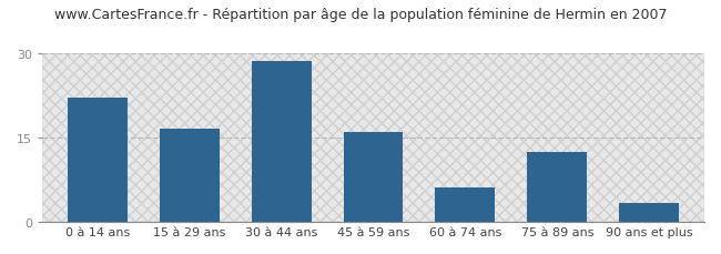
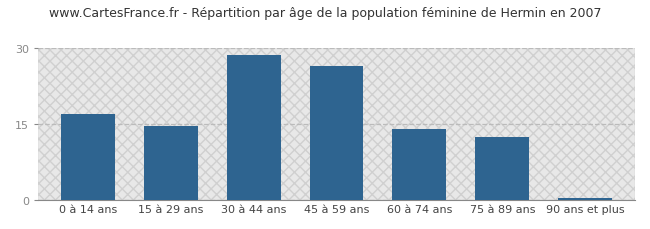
0 à 14 ans: 22.0 -> 17.0
15 à 29 ans: 16.6 -> 14.5
45 à 59 ans: 16.0 -> 26.5
60 à 74 ans: 6.0 -> 14.0
90 ans et plus: 3.4 -> 0.4
